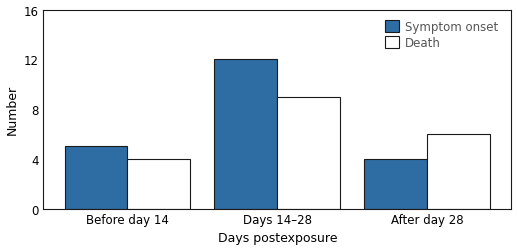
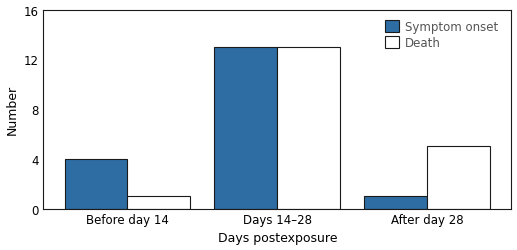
Symptom onset/Before day 14: 5 -> 4
Death/Before day 14: 4 -> 1
Symptom onset/Days 14–28: 12 -> 13
Death/Days 14–28: 9 -> 13
Symptom onset/After day 28: 4 -> 1
Death/After day 28: 6 -> 5
